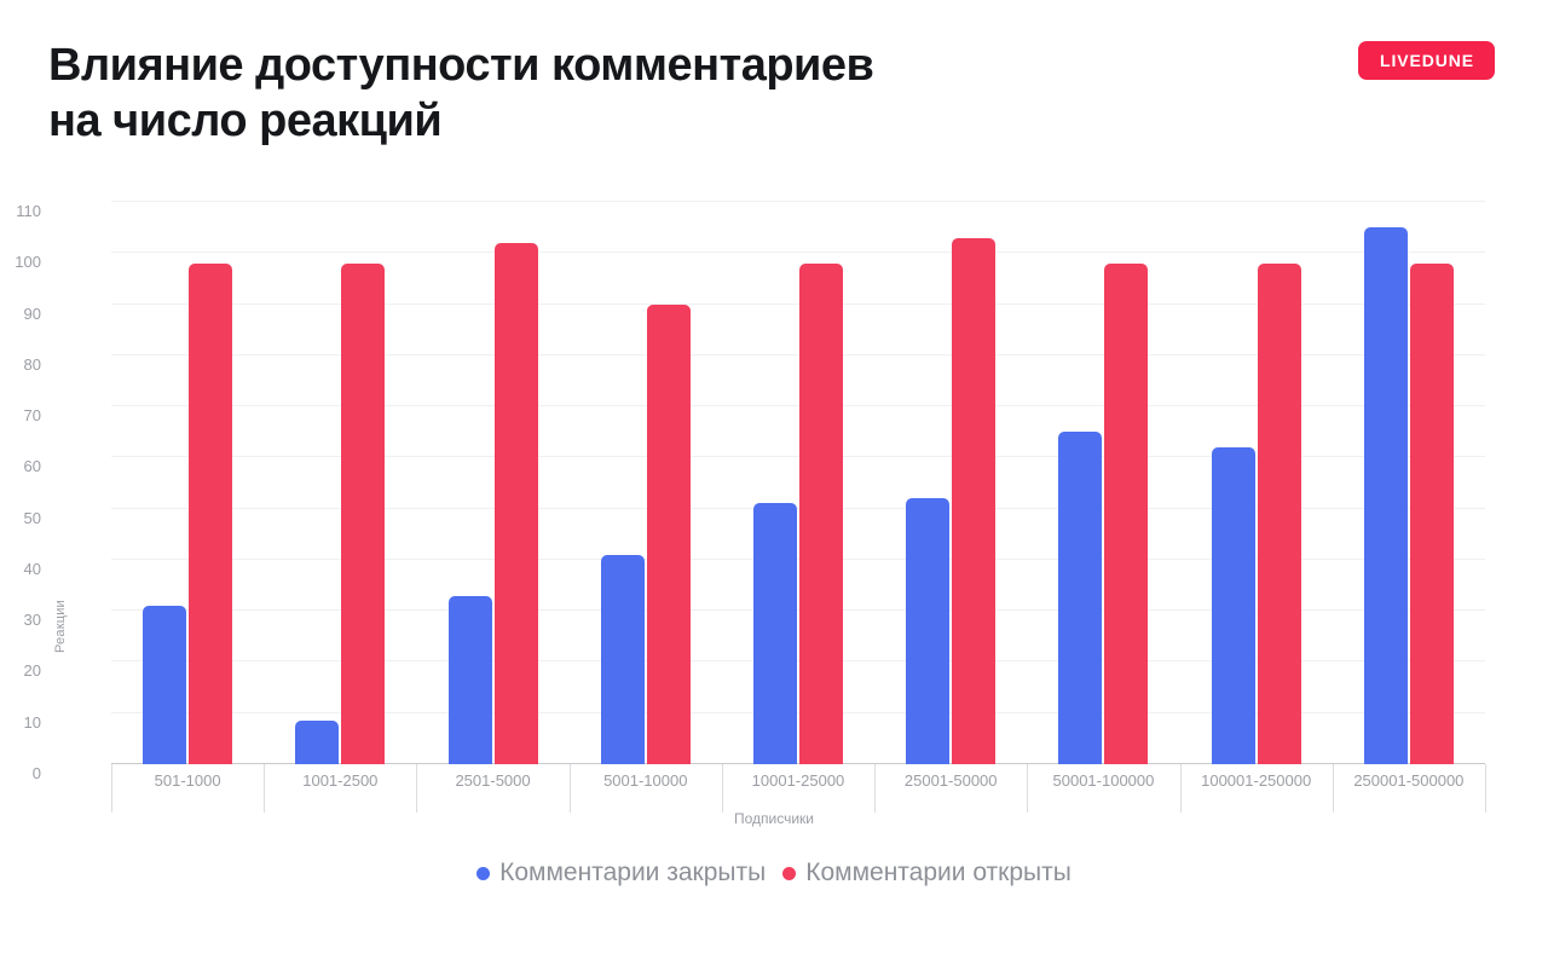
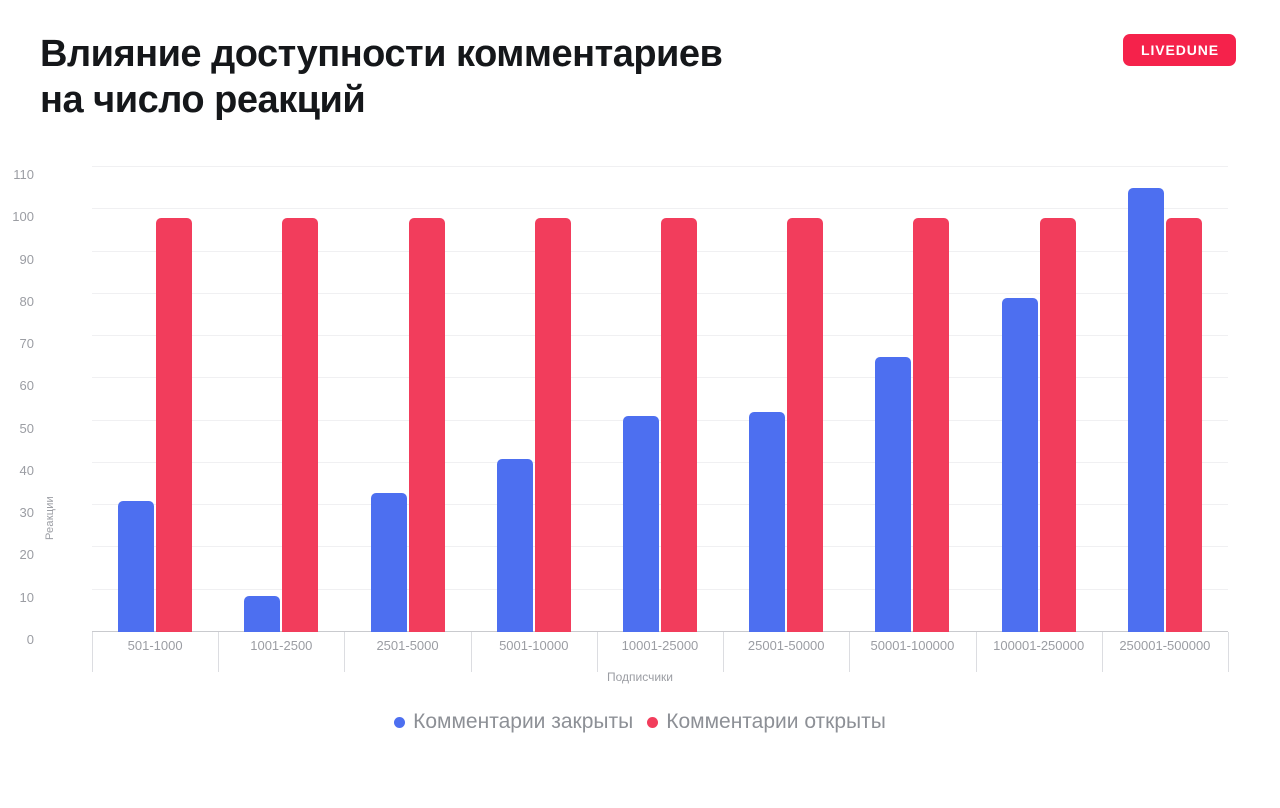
Комментарии открыты/2501-5000: 102 -> 98
Комментарии открыты/5001-10000: 90 -> 98
Комментарии открыты/25001-50000: 103 -> 98
Комментарии закрыты/100001-250000: 62 -> 79
